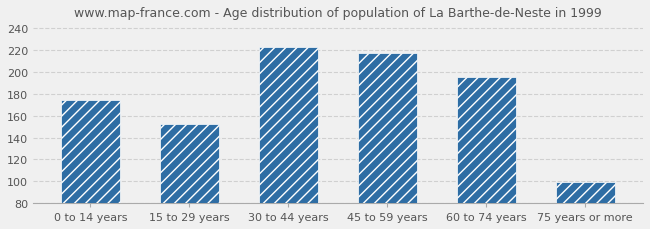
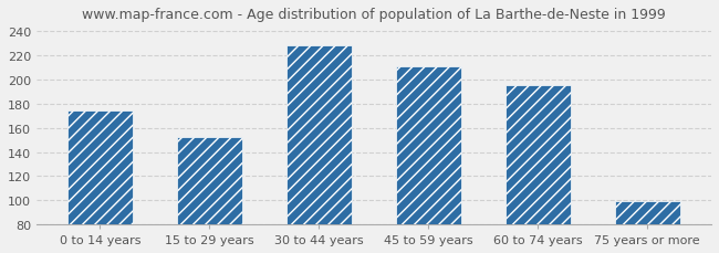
30 to 44 years: 223 -> 228
45 to 59 years: 217 -> 211
